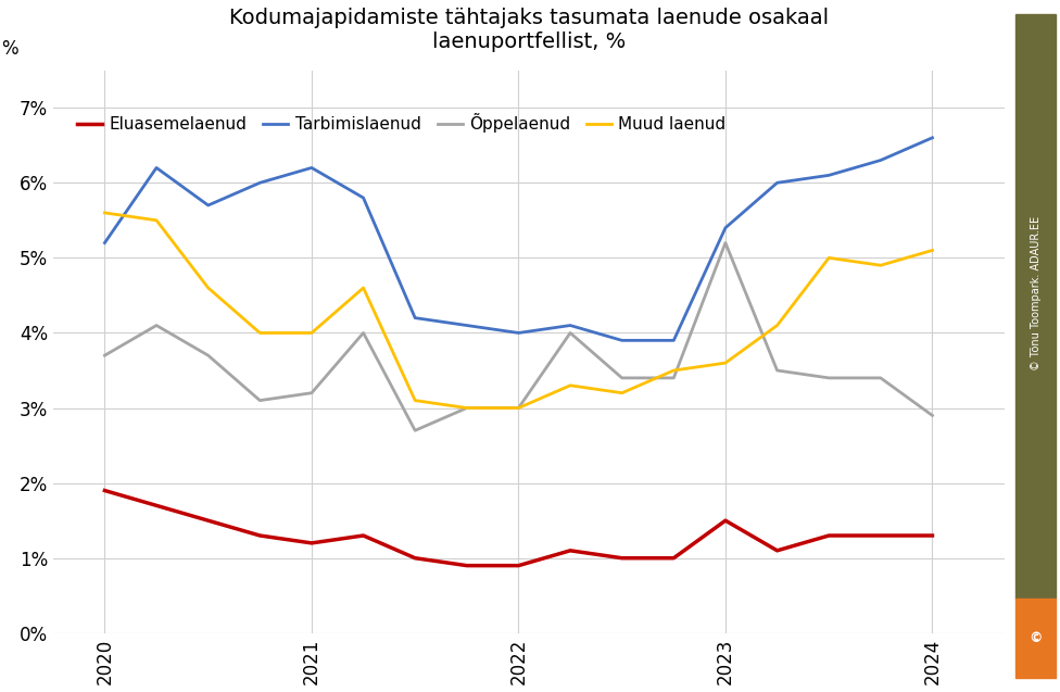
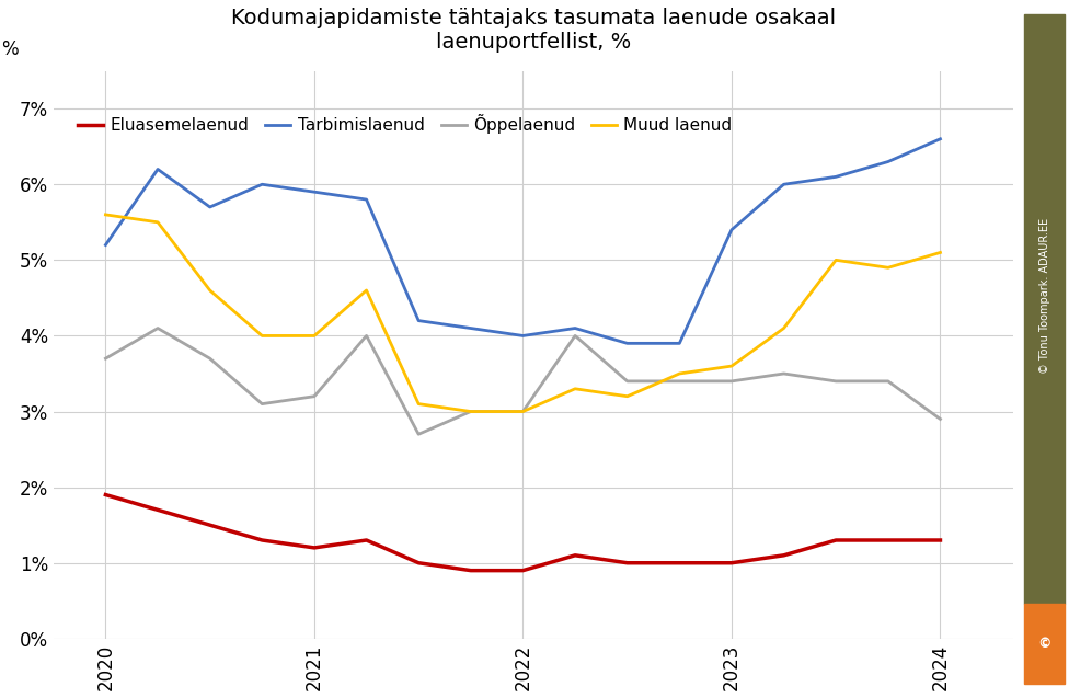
Tarbimislaenud/2021: 6.2% -> 5.9%
Eluasemelaenud/2023: 1.5% -> 1.0%
Õppelaenud/2023: 5.2% -> 3.4%
